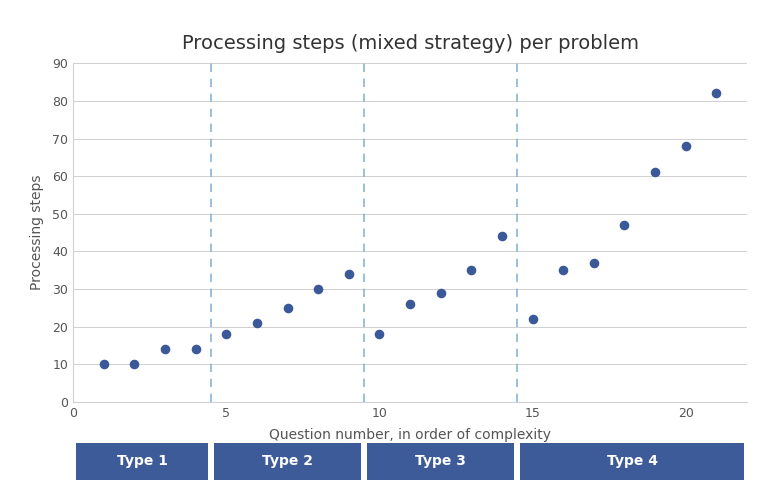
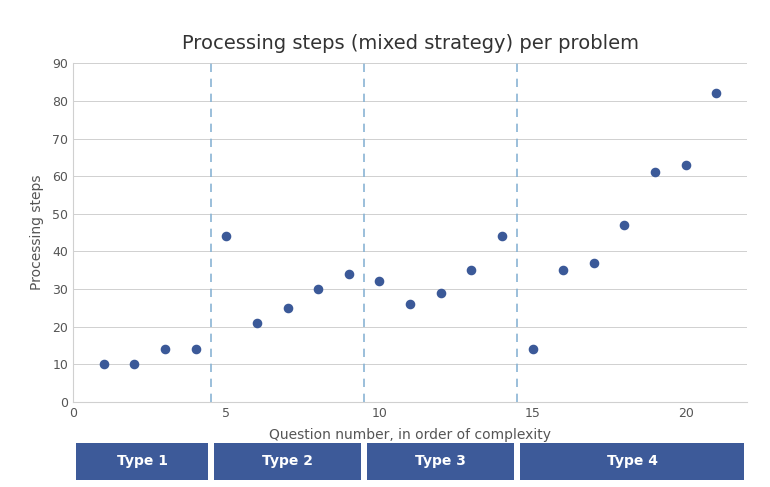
5: 18 -> 44
10: 18 -> 32
15: 22 -> 14
20: 68 -> 63
